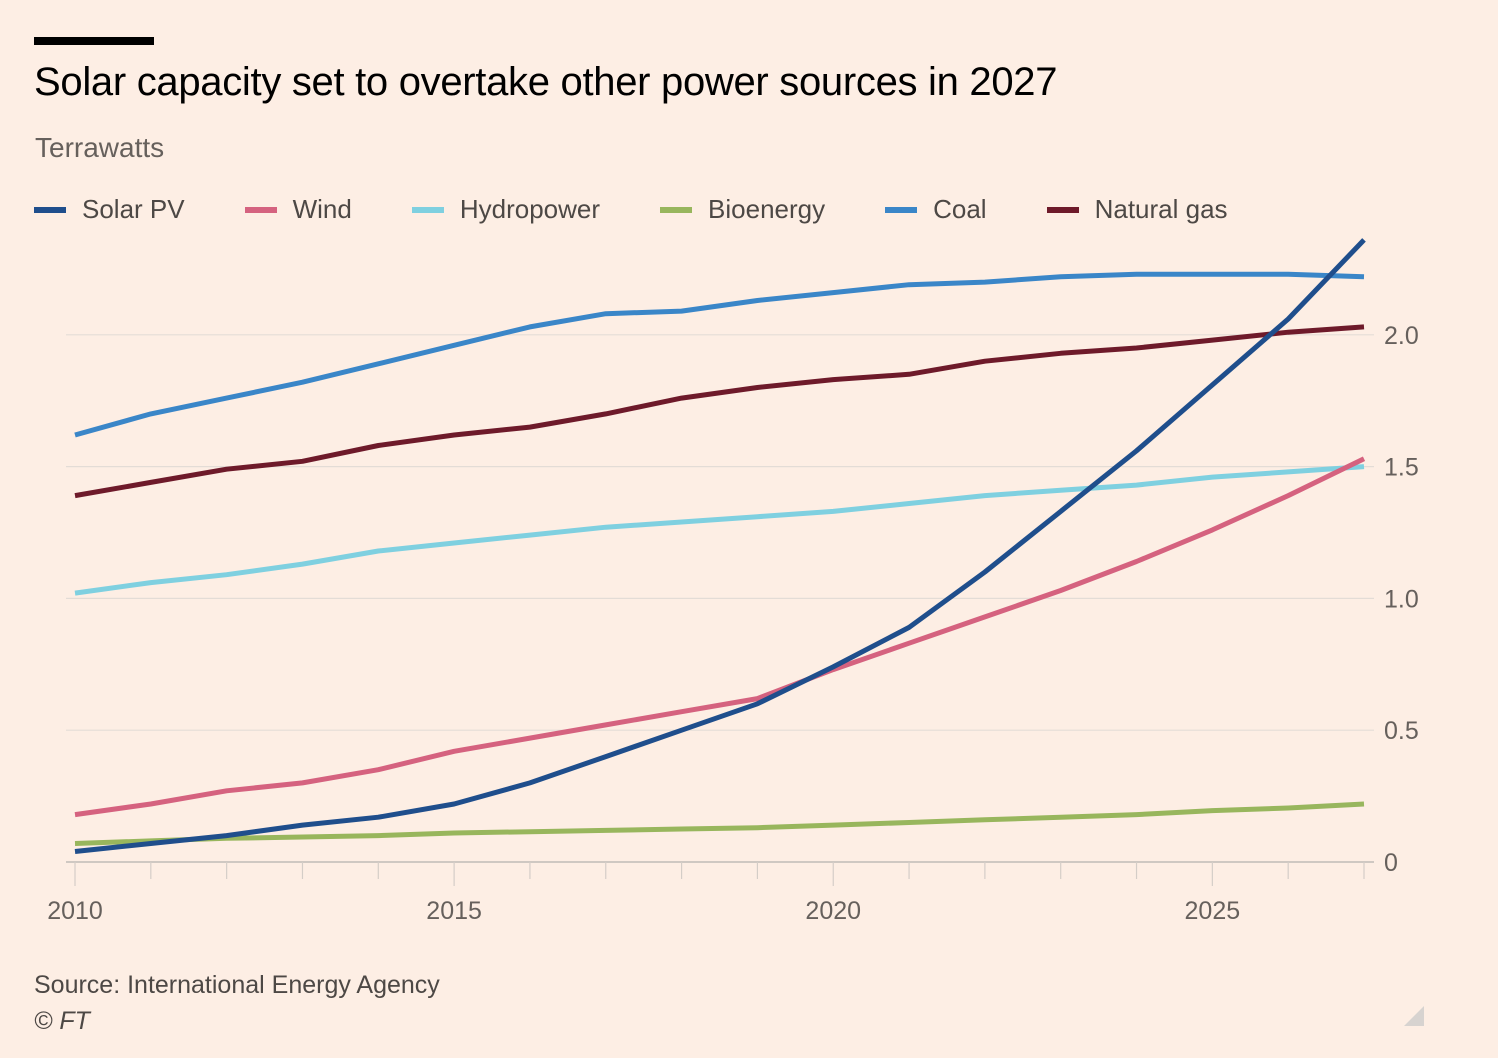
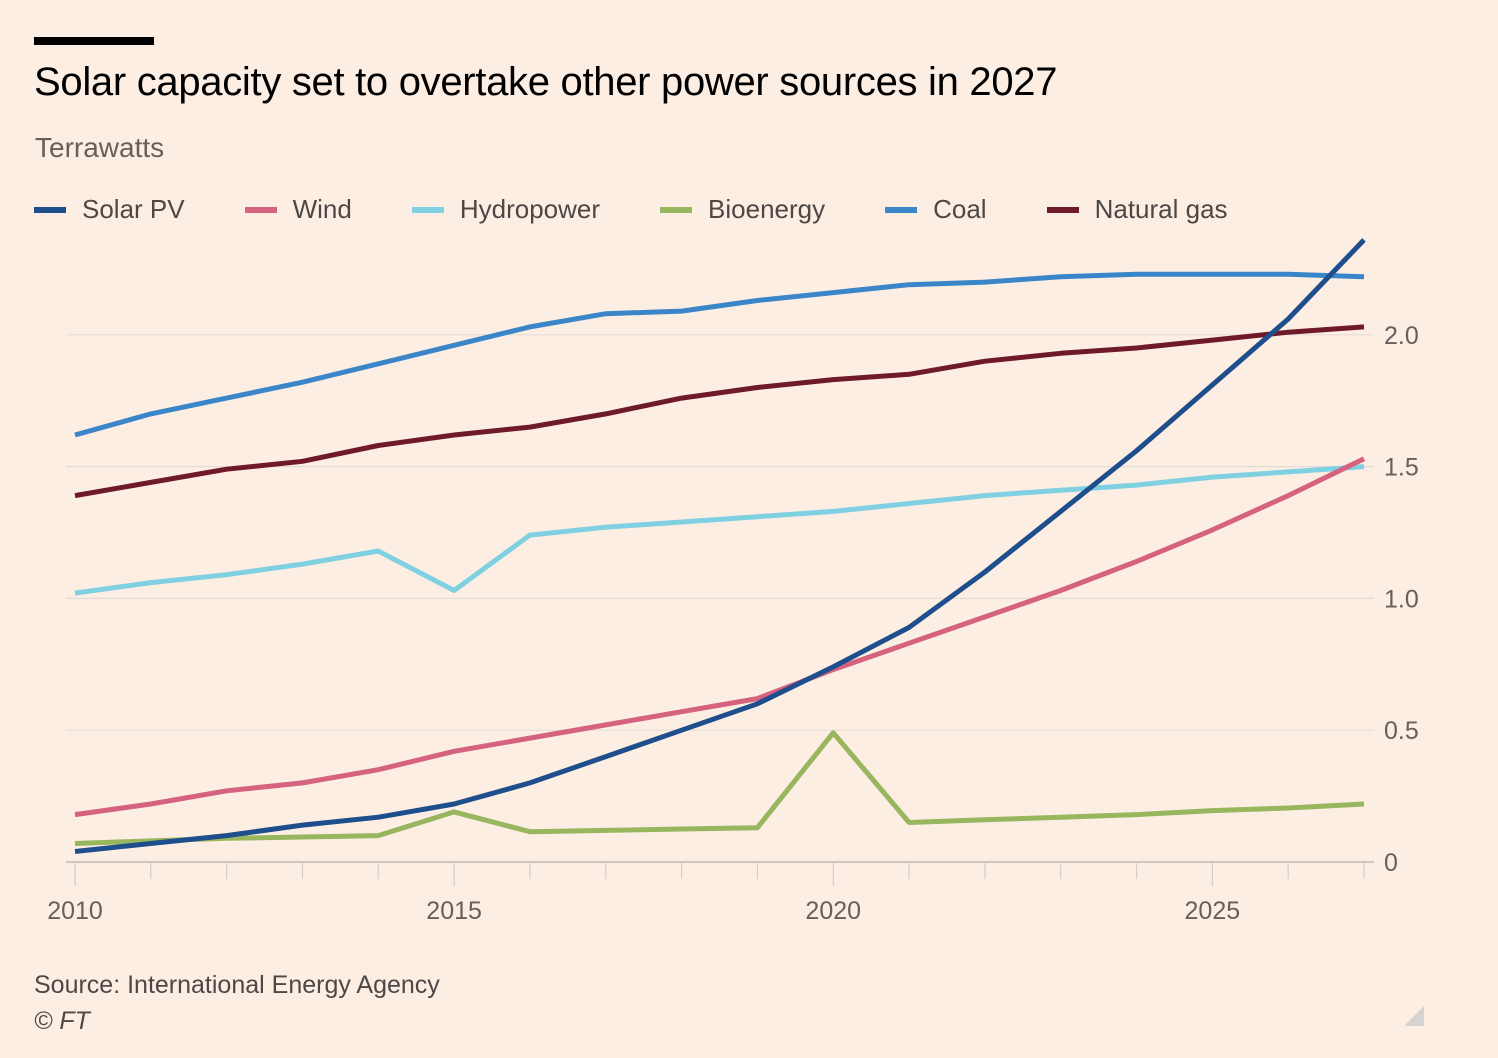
Hydropower/2015: 1.21 -> 1.03
Bioenergy/2015: 0.11 -> 0.19
Bioenergy/2020: 0.14 -> 0.49
